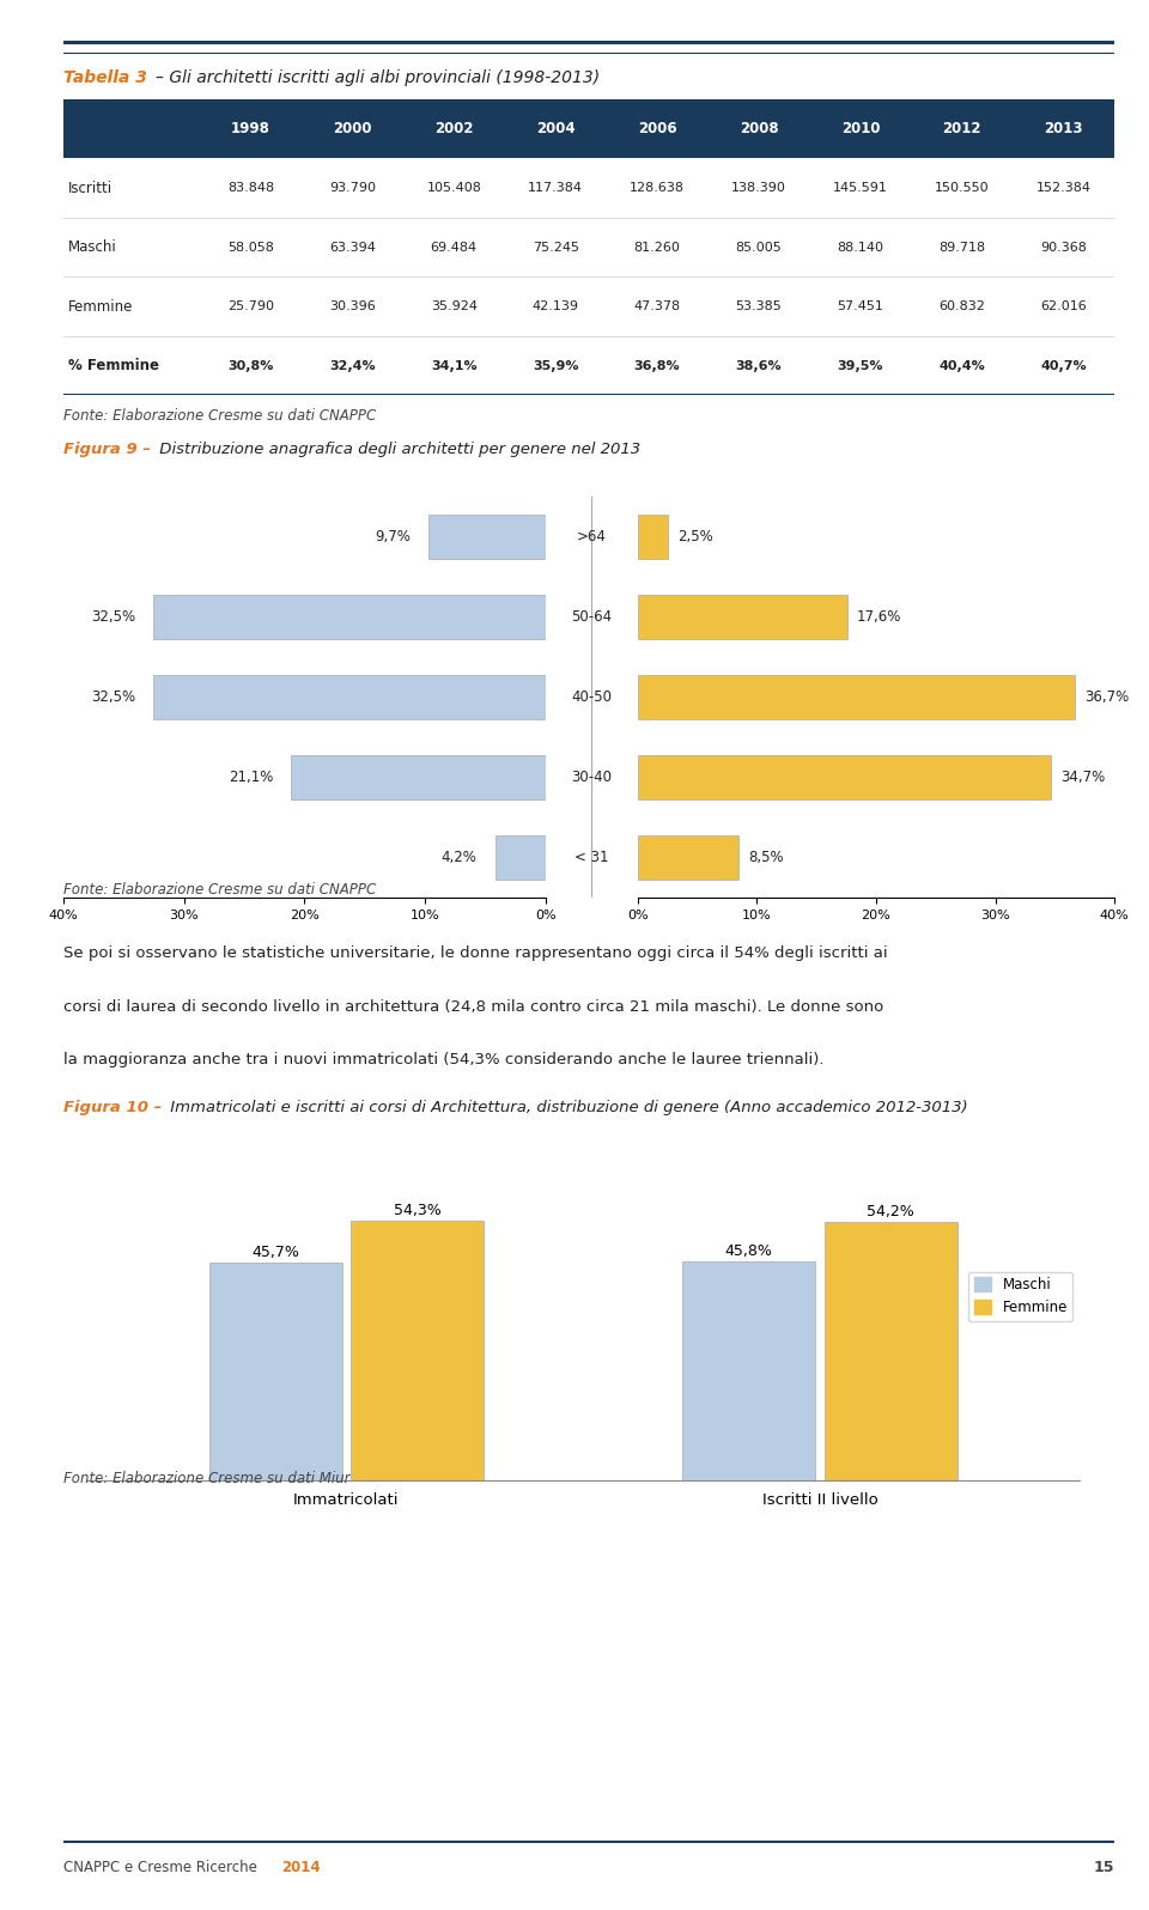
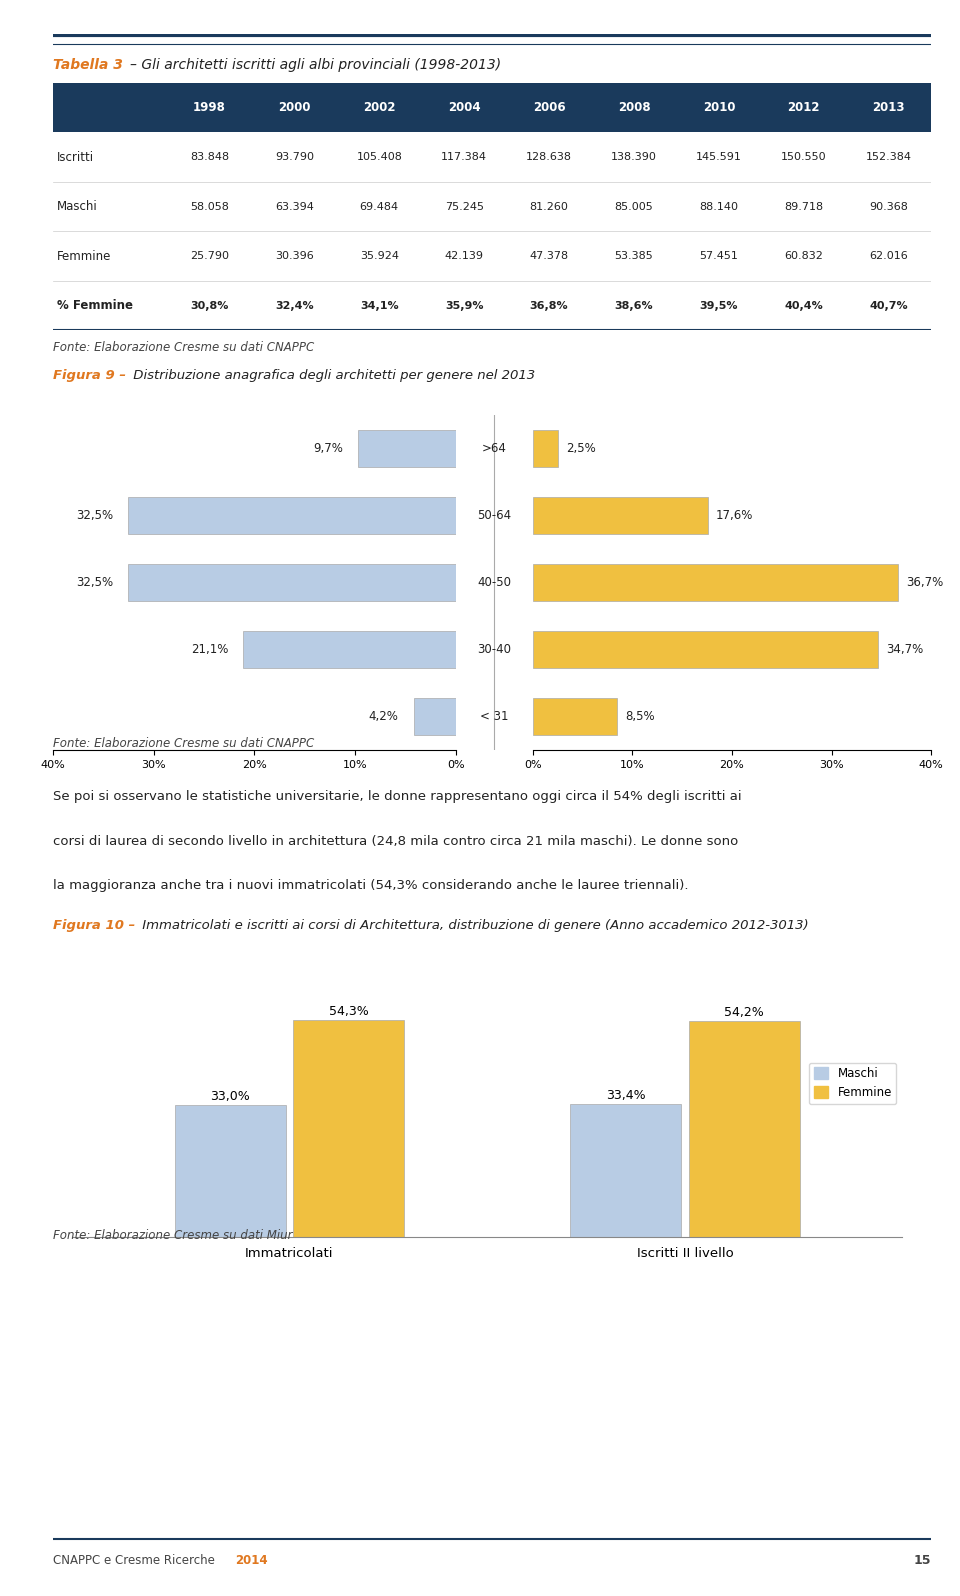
Maschi/Immatricolati: 45,7% -> 33,0%
Maschi/Iscritti II livello: 45,8% -> 33,4%
